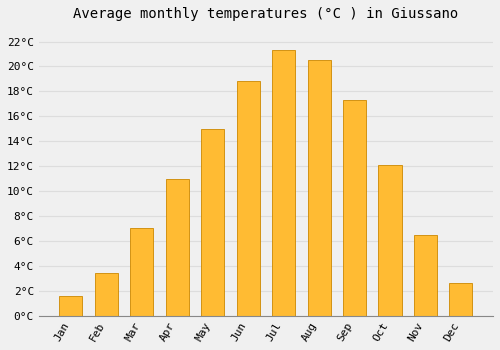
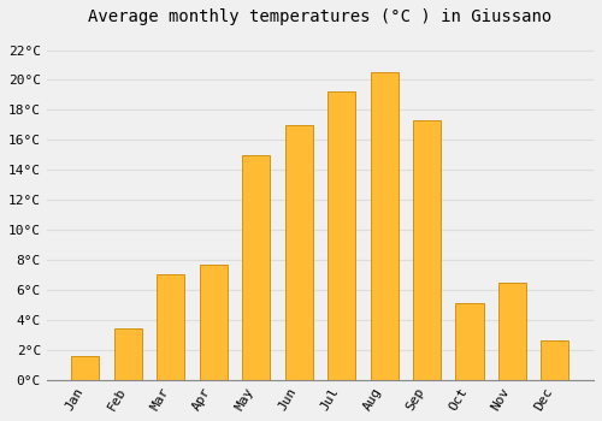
Apr: 11.0°C -> 7.7°C
Jun: 18.8°C -> 17.0°C
Jul: 21.3°C -> 19.2°C
Oct: 12.1°C -> 5.1°C
